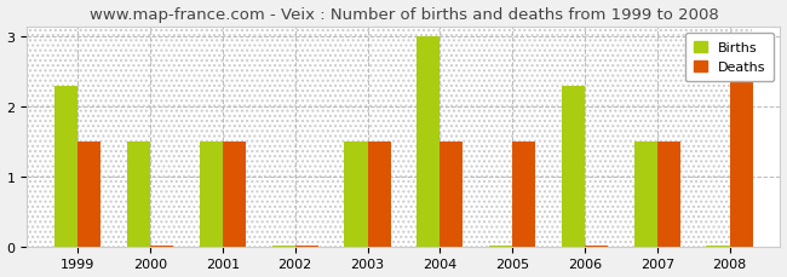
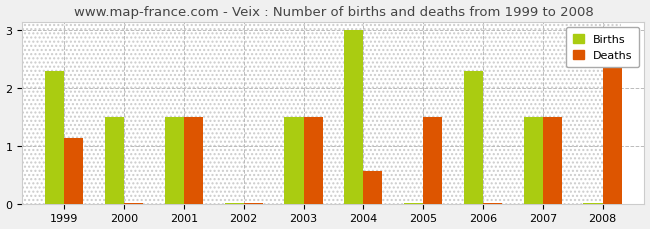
Deaths/1999: 1.50 -> 1.14
Deaths/2004: 1.50 -> 0.56
